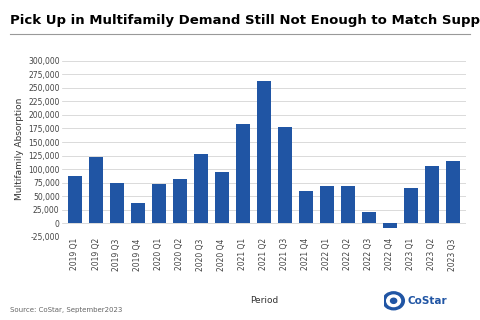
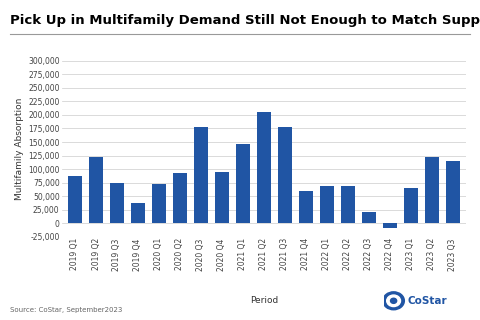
2020 Q2: 82,000 -> 92,000
2020 Q3: 128,000 -> 178,000
2021 Q1: 183,000 -> 146,000
2021 Q2: 263,000 -> 206,000
2023 Q2: 105,000 -> 122,000
